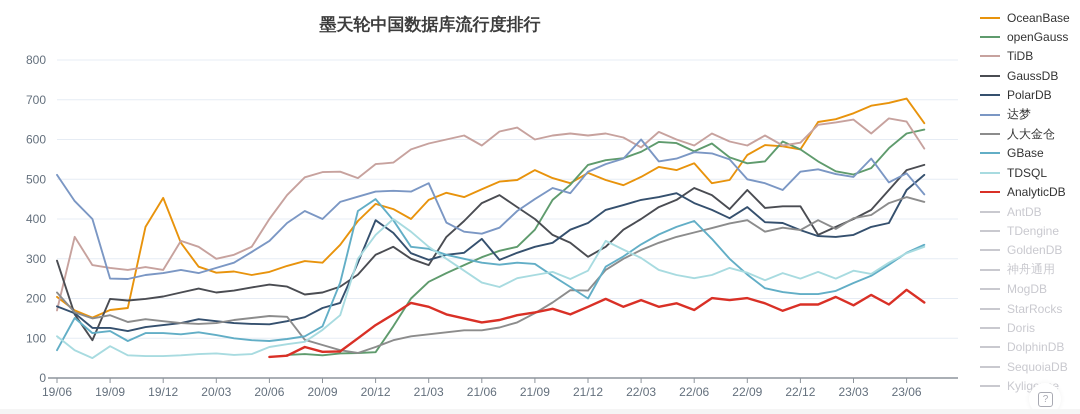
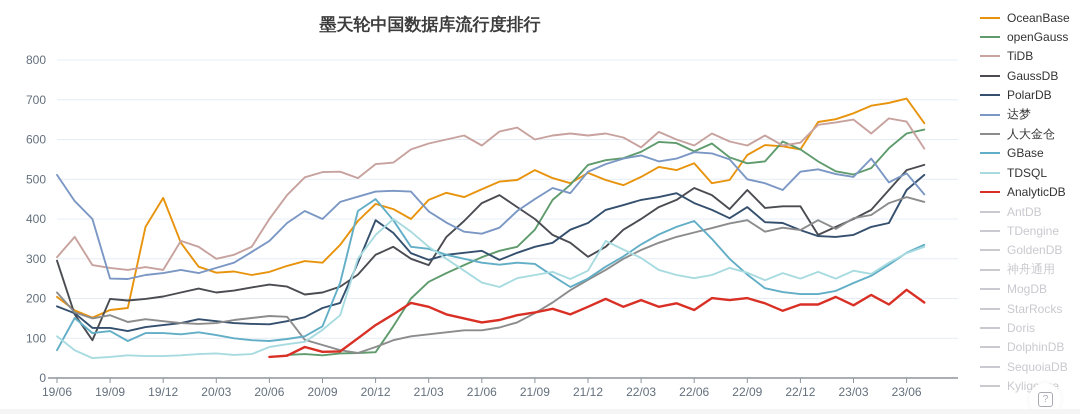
TiDB/19/06: 170 -> 300
TDSQL/19/09: 80 -> 50
达梦/21/03: 490 -> 420
PolarDB/21/06: 350 -> 320
人大金仓/21/12: 220 -> 250
GBase/21/12: 200 -> 250
达梦/22/03: 600 -> 560
